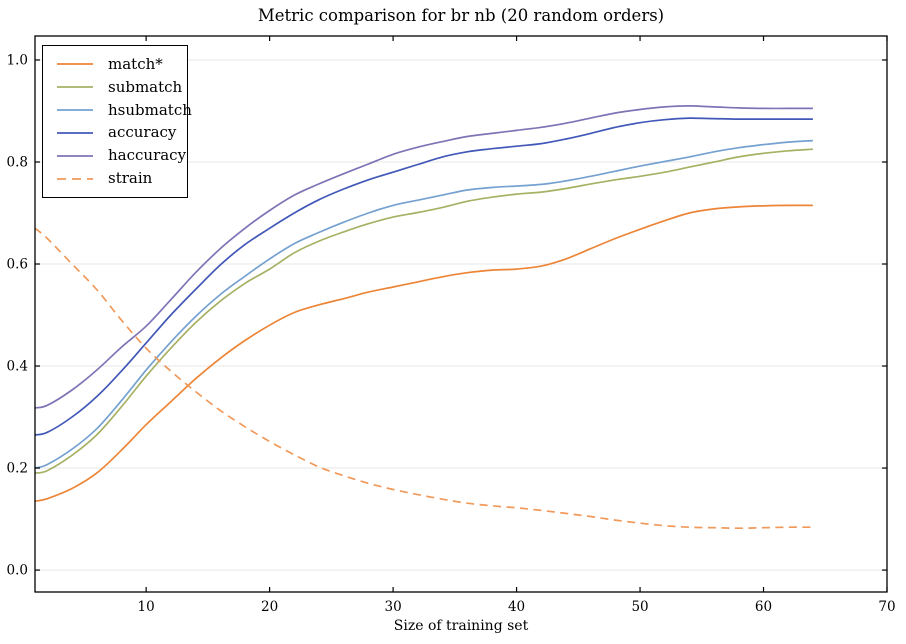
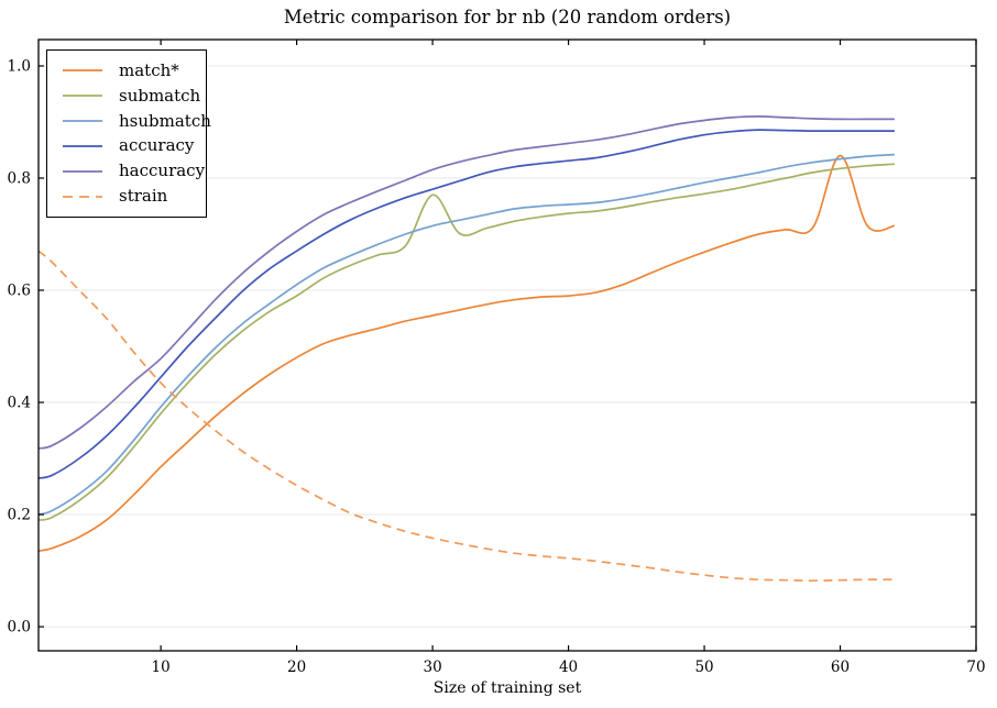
submatch/30: 0.69 -> 0.77
match*/60: 0.71 -> 0.84
